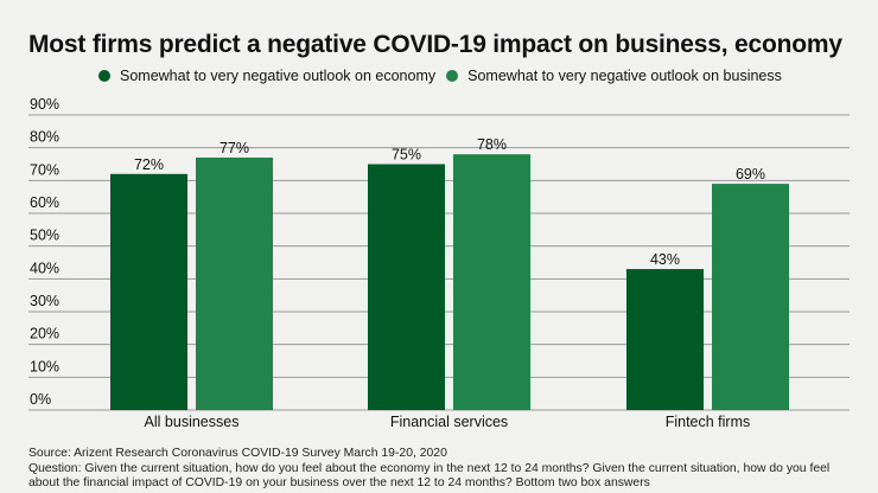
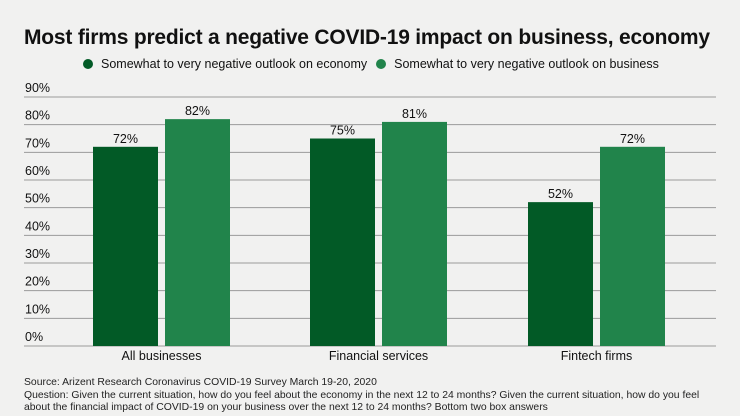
Somewhat to very negative outlook on business/All businesses: 77% -> 82%
Somewhat to very negative outlook on business/Financial services: 78% -> 81%
Somewhat to very negative outlook on economy/Fintech firms: 43% -> 52%
Somewhat to very negative outlook on business/Fintech firms: 69% -> 72%
